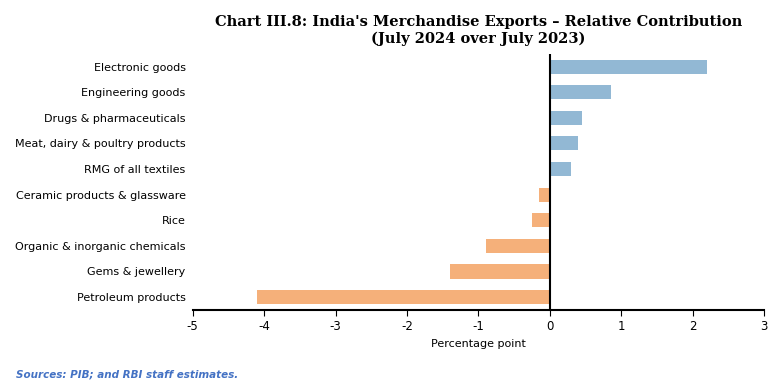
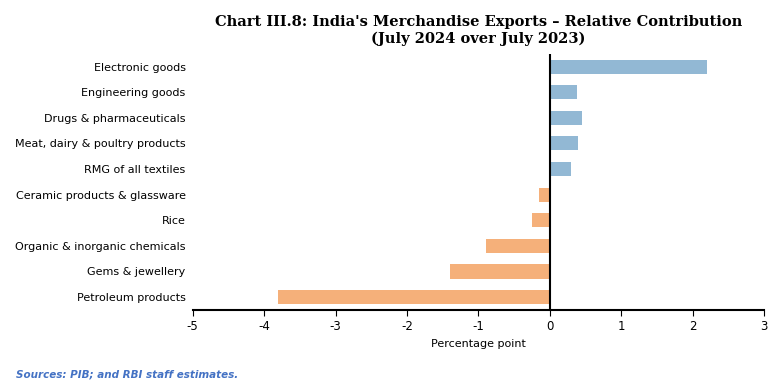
Engineering goods: 0.85 -> 0.38
Petroleum products: -4.10 -> -3.80
